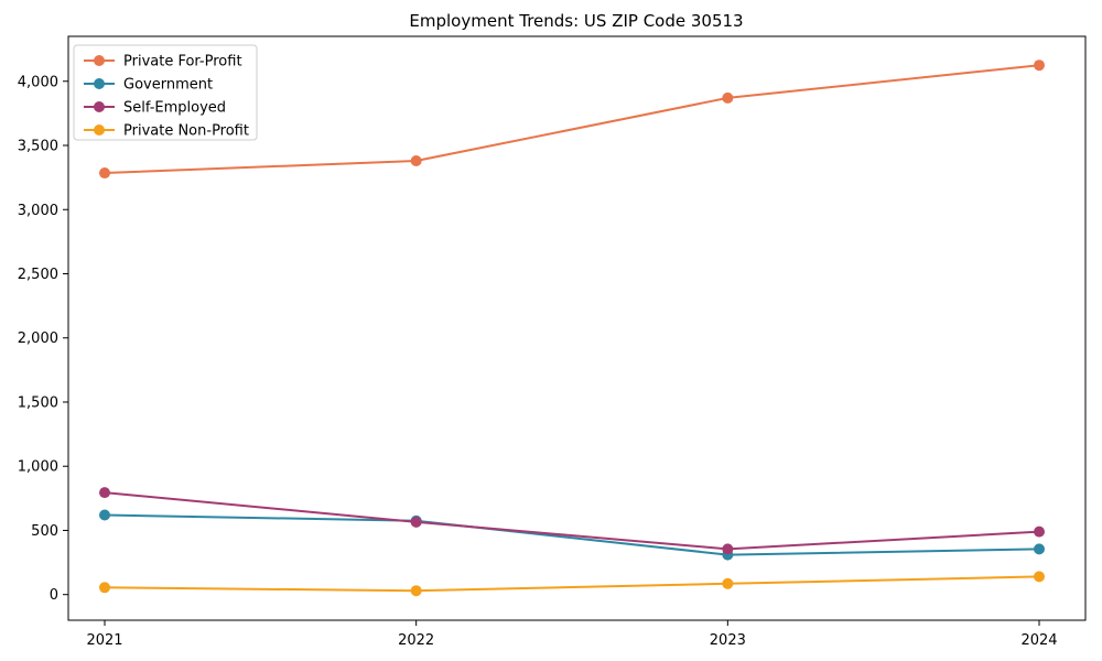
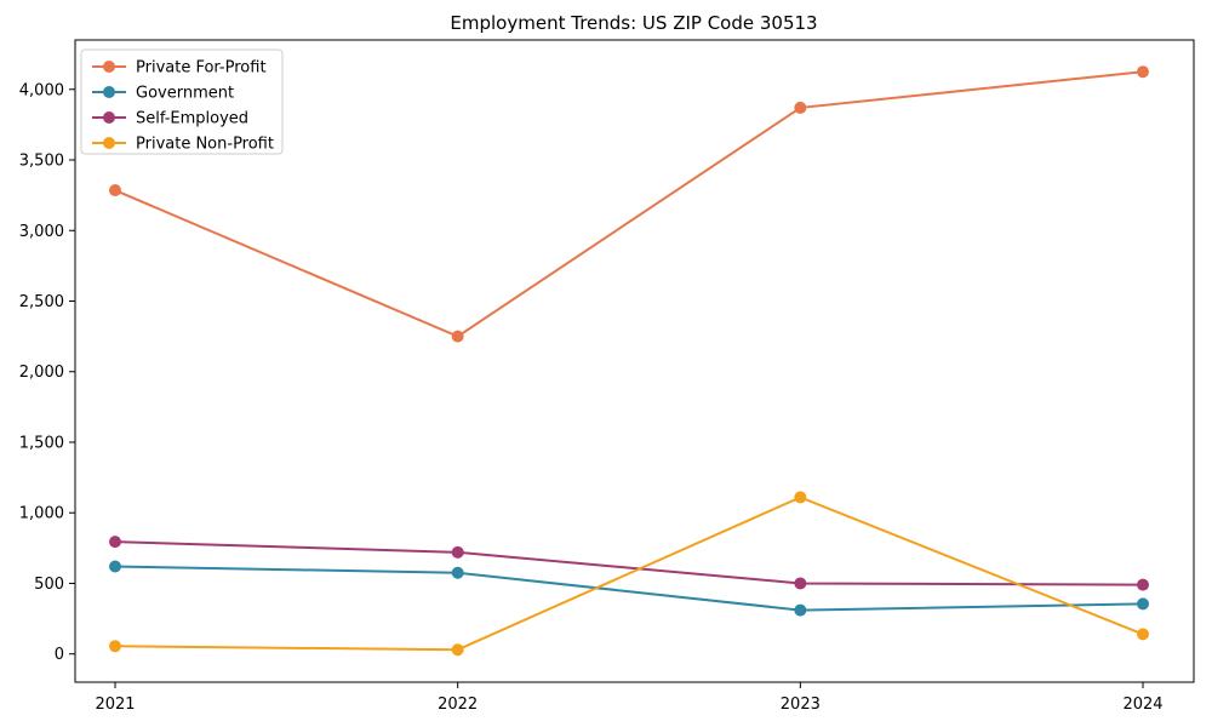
Private For-Profit/2022: 3380 -> 2250
Self-Employed/2022: 560 -> 720
Self-Employed/2023: 360 -> 500
Private Non-Profit/2023: 80 -> 1110
